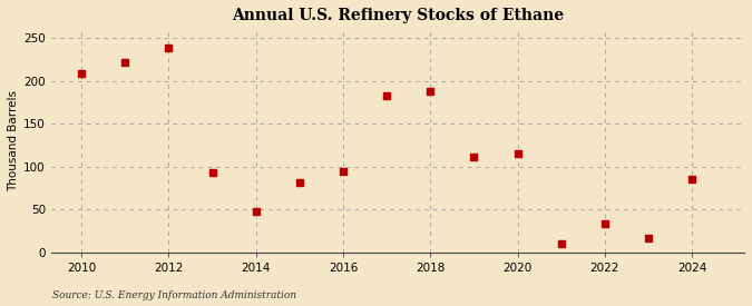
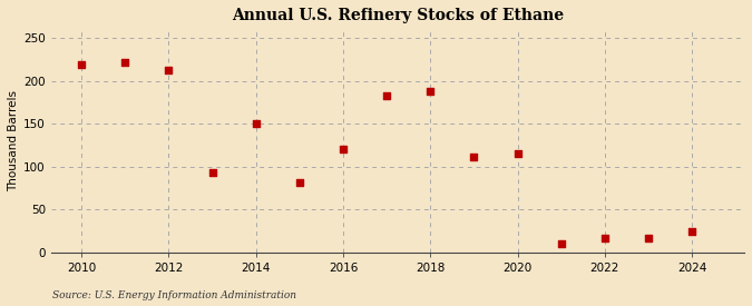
2010: 208 -> 219
2012: 238 -> 213
2014: 48 -> 150
2016: 94 -> 120
2022: 34 -> 17
2024: 86 -> 24
